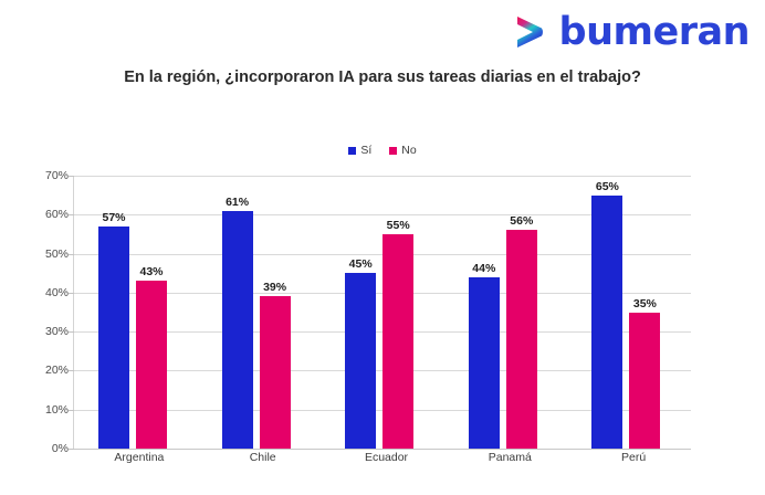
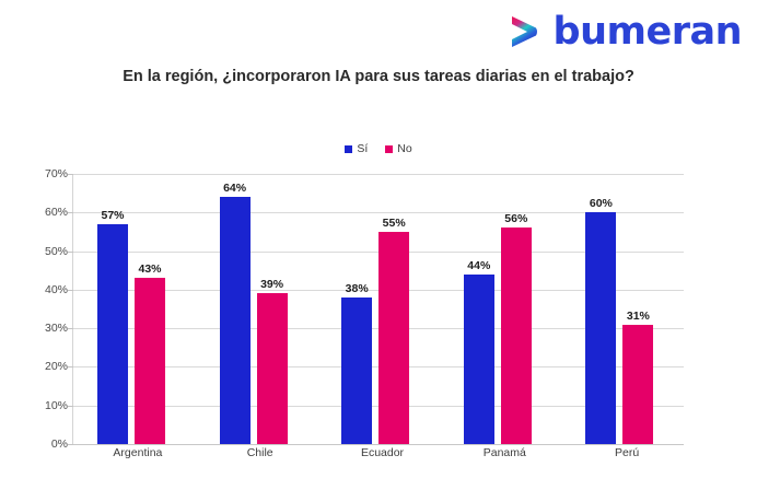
Sí/Chile: 61% -> 64%
Sí/Ecuador: 45% -> 38%
Sí/Perú: 65% -> 60%
No/Perú: 35% -> 31%
